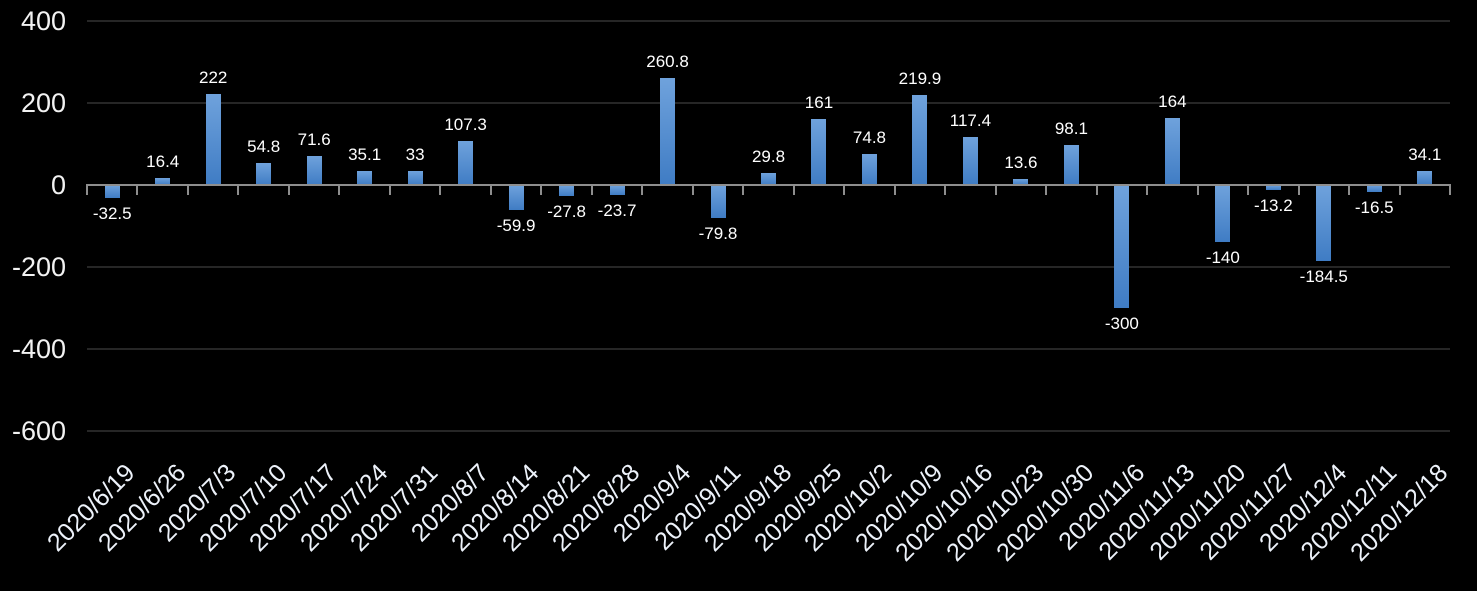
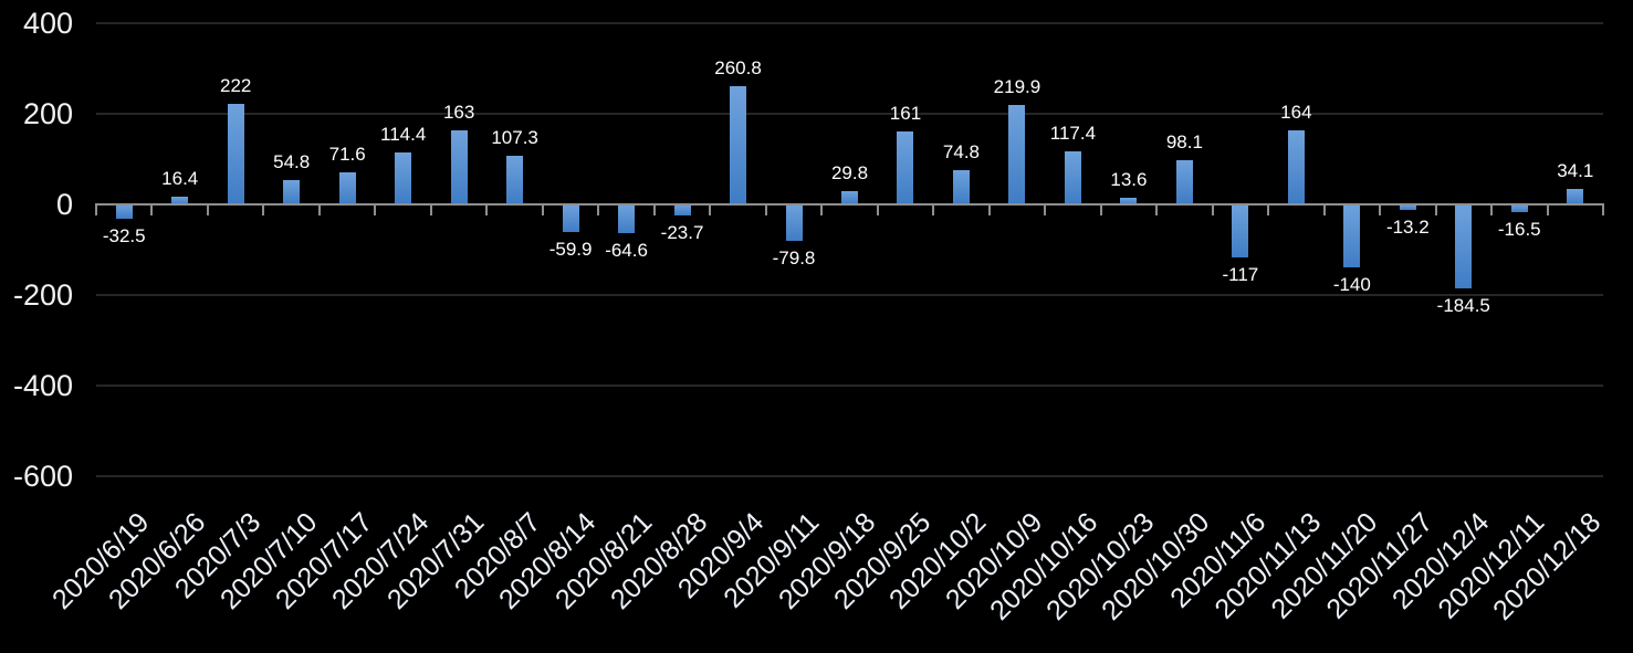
2020/7/24: 35.1 -> 114.4
2020/7/31: 33 -> 163
2020/8/21: -27.8 -> -64.6
2020/11/6: -300 -> -117
